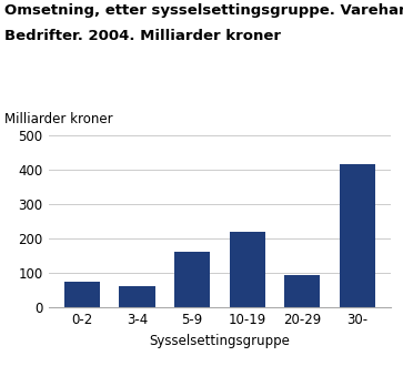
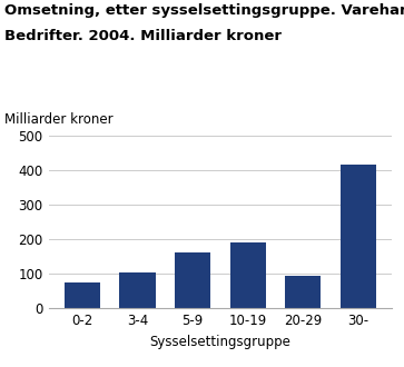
3-4: 63 -> 105
10-19: 220 -> 190
